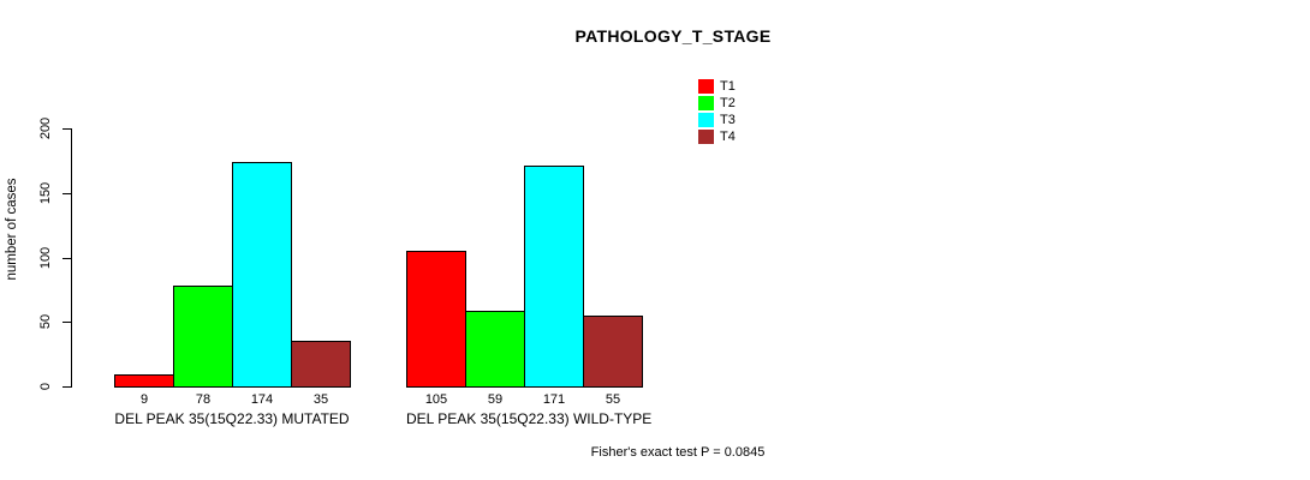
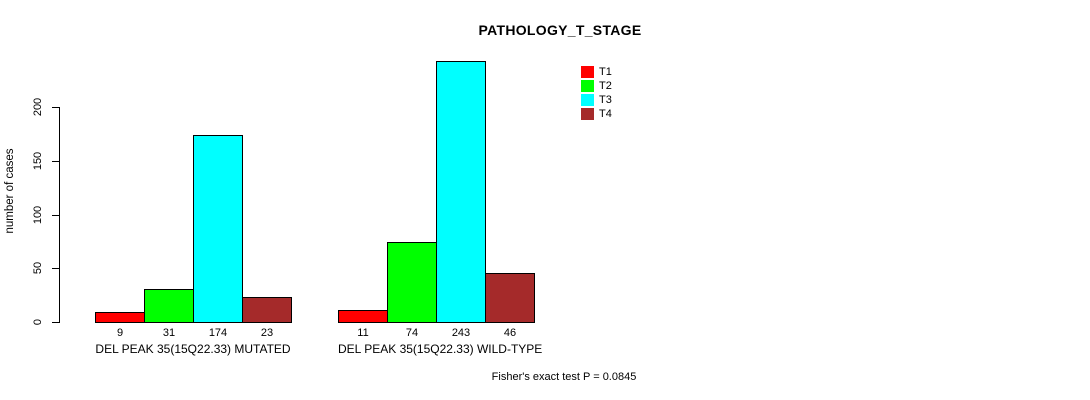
T2/DEL PEAK 35(15Q22.33) MUTATED: 78 -> 31
T4/DEL PEAK 35(15Q22.33) MUTATED: 35 -> 23
T1/DEL PEAK 35(15Q22.33) WILD-TYPE: 105 -> 11
T2/DEL PEAK 35(15Q22.33) WILD-TYPE: 59 -> 74
T3/DEL PEAK 35(15Q22.33) WILD-TYPE: 171 -> 243
T4/DEL PEAK 35(15Q22.33) WILD-TYPE: 55 -> 46
